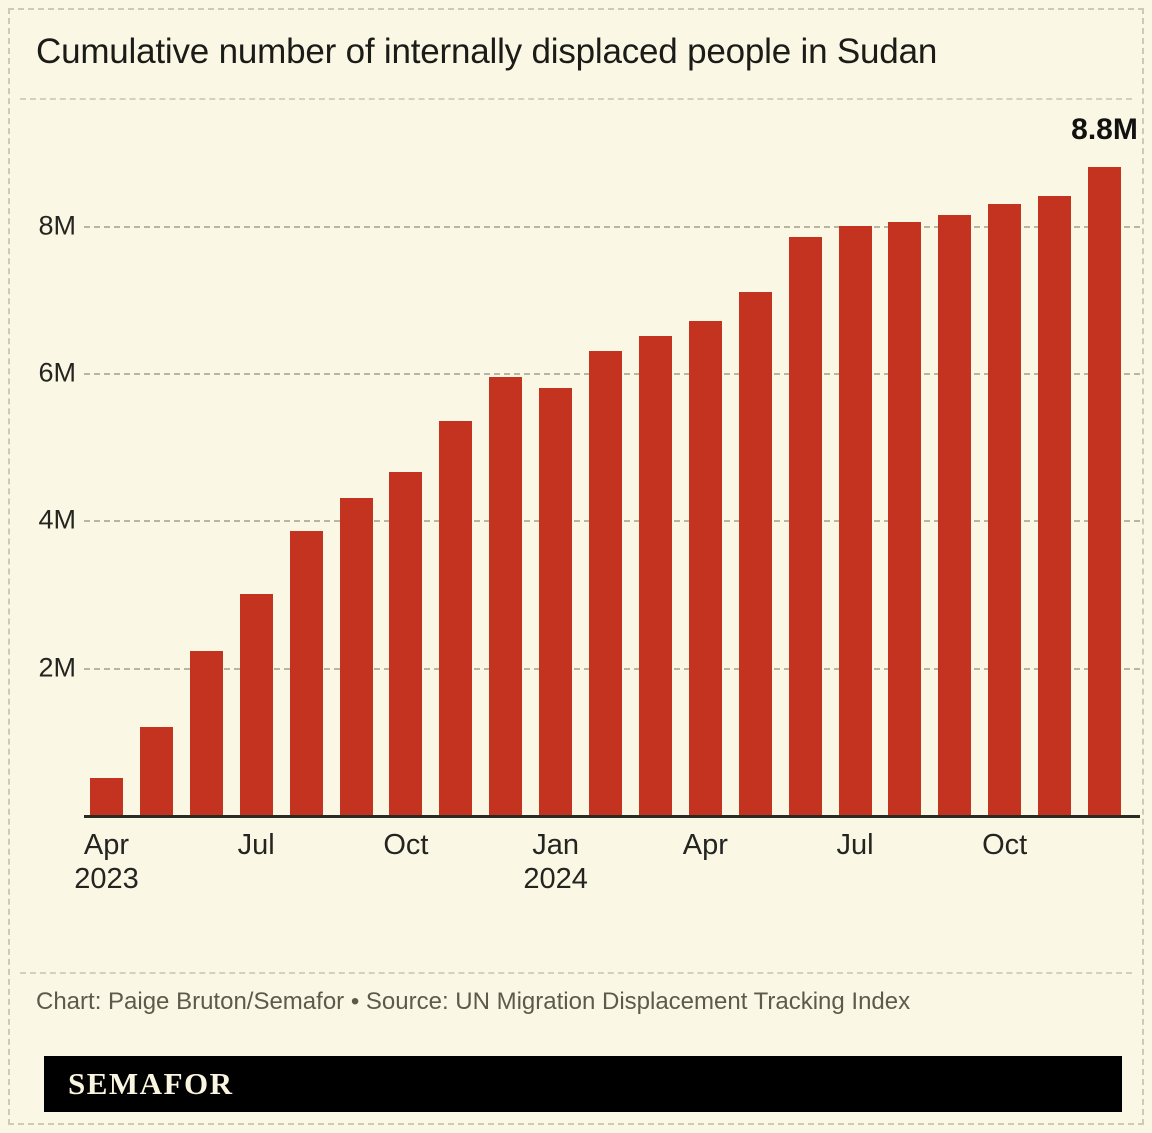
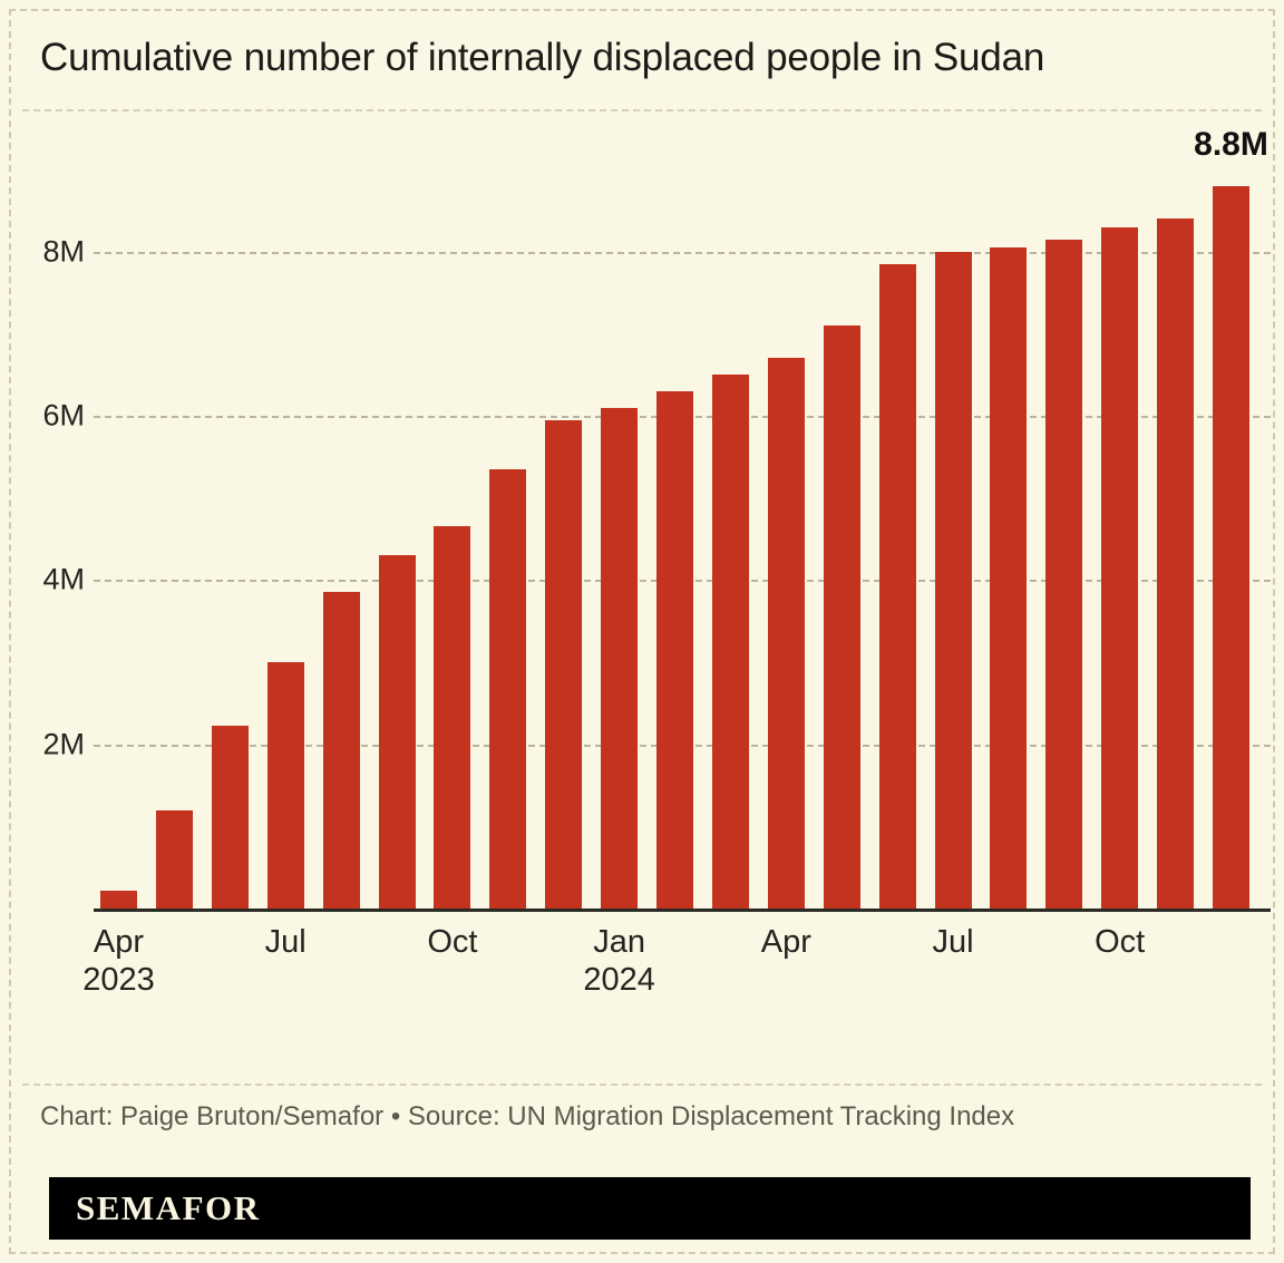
Apr 2023: 0.5M -> 0.2M
Jan 2024: 5.8M -> 6.1M
